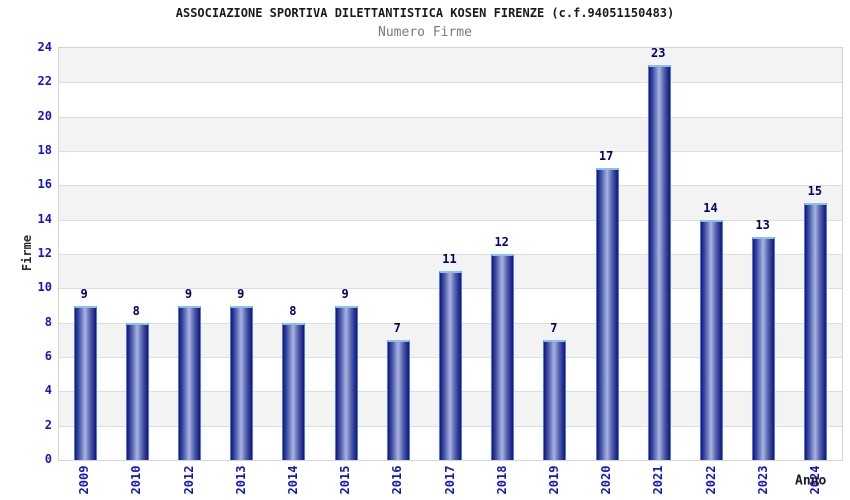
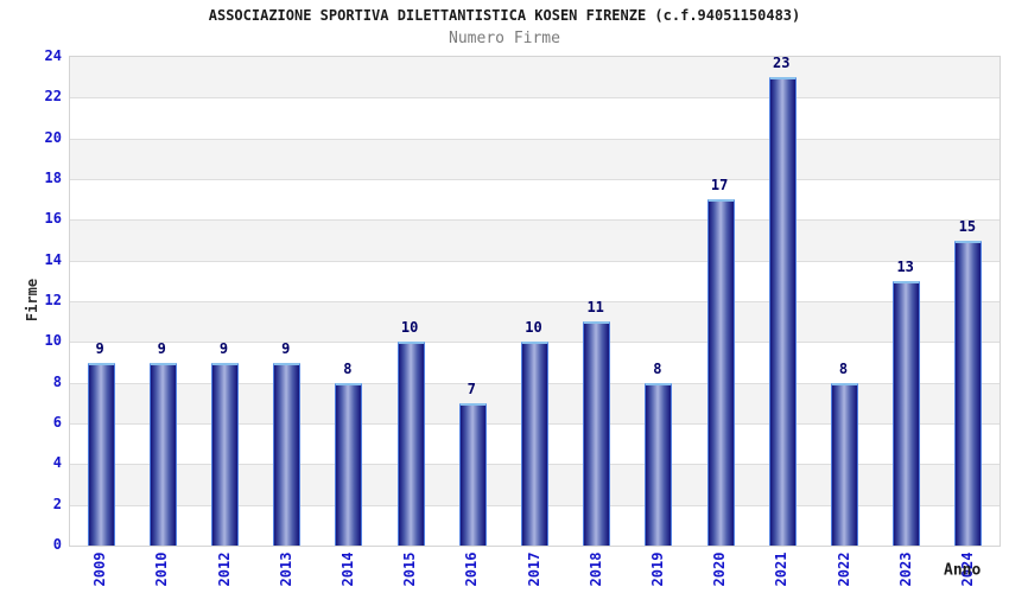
2010: 8 -> 9
2015: 9 -> 10
2017: 11 -> 10
2018: 12 -> 11
2019: 7 -> 8
2022: 14 -> 8
